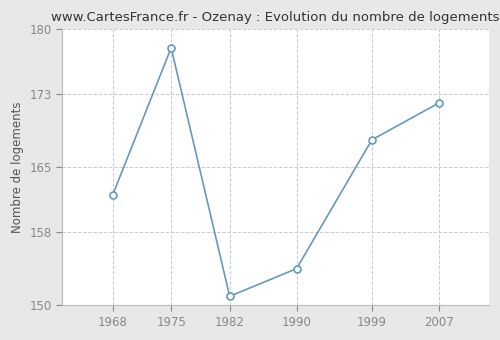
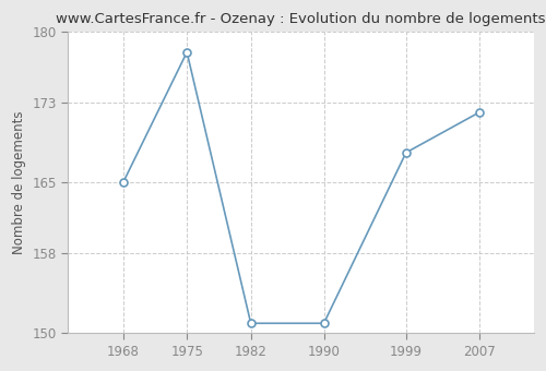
1968: 162 -> 165
1990: 154 -> 151
